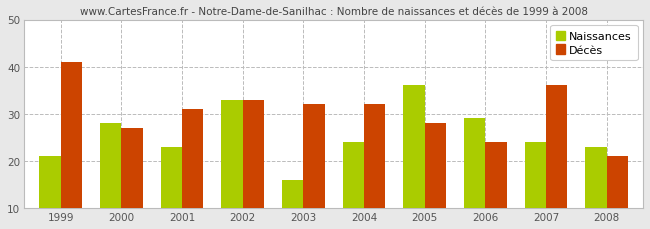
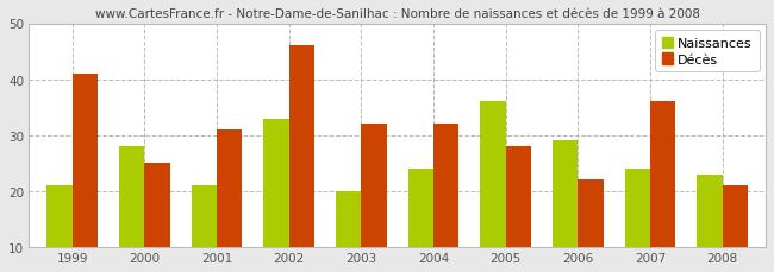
Décès/2000: 27 -> 25
Naissances/2001: 23 -> 21
Décès/2002: 33 -> 46
Naissances/2003: 16 -> 20
Décès/2006: 24 -> 22
